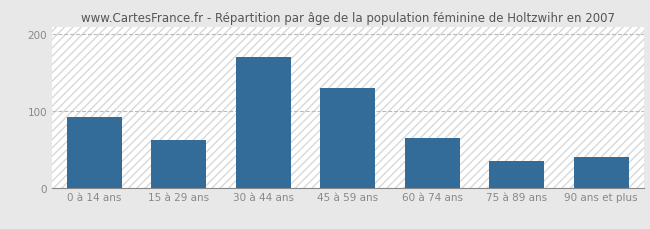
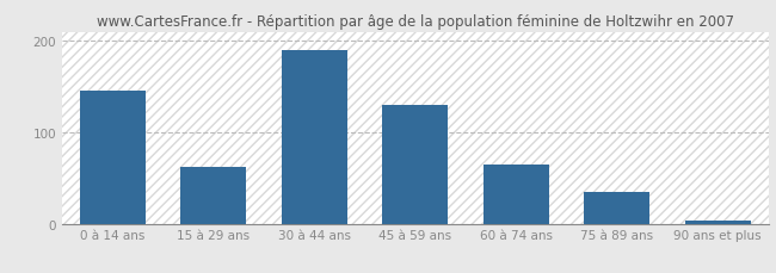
0 à 14 ans: 92 -> 145
30 à 44 ans: 170 -> 190
90 ans et plus: 40 -> 3
